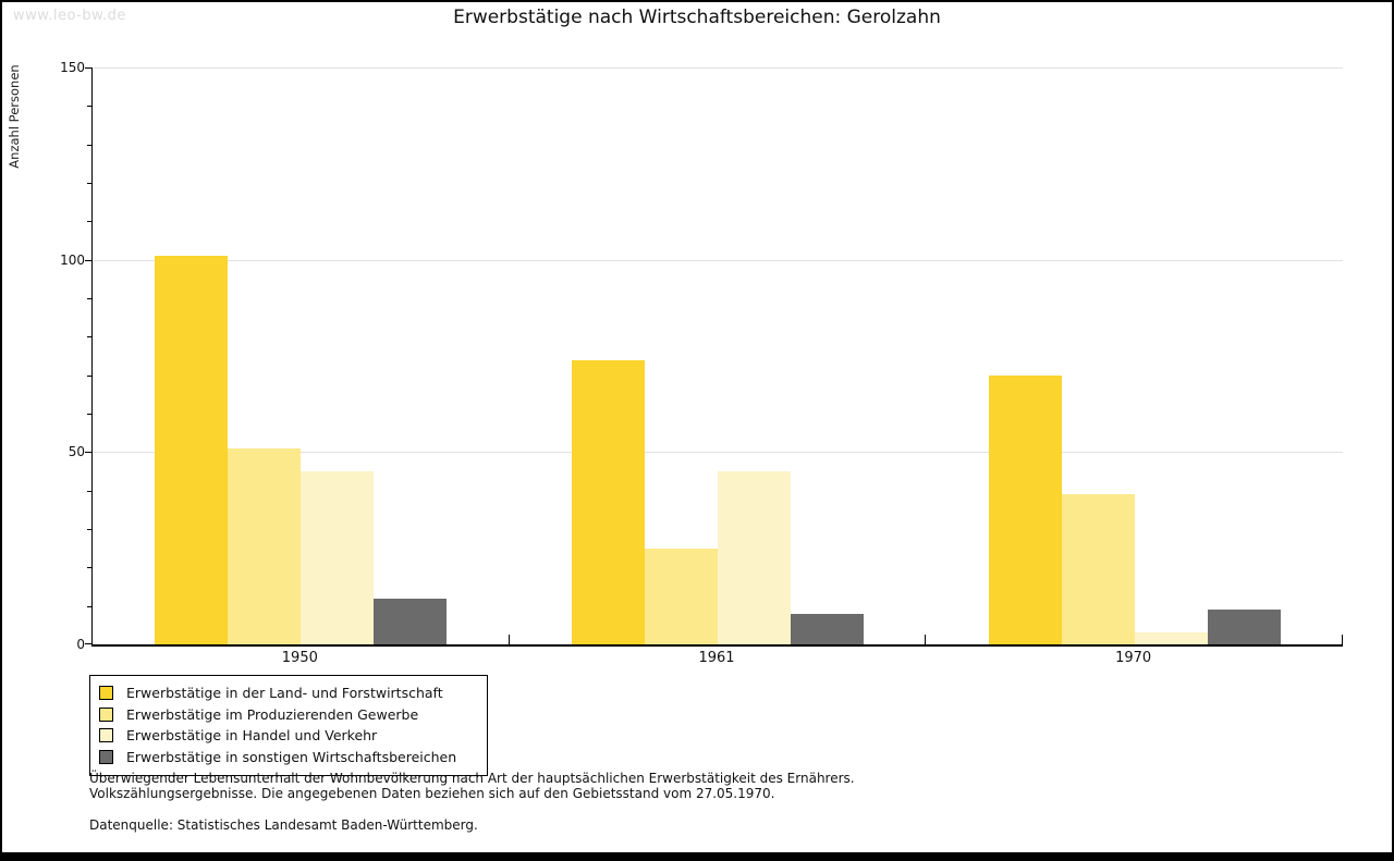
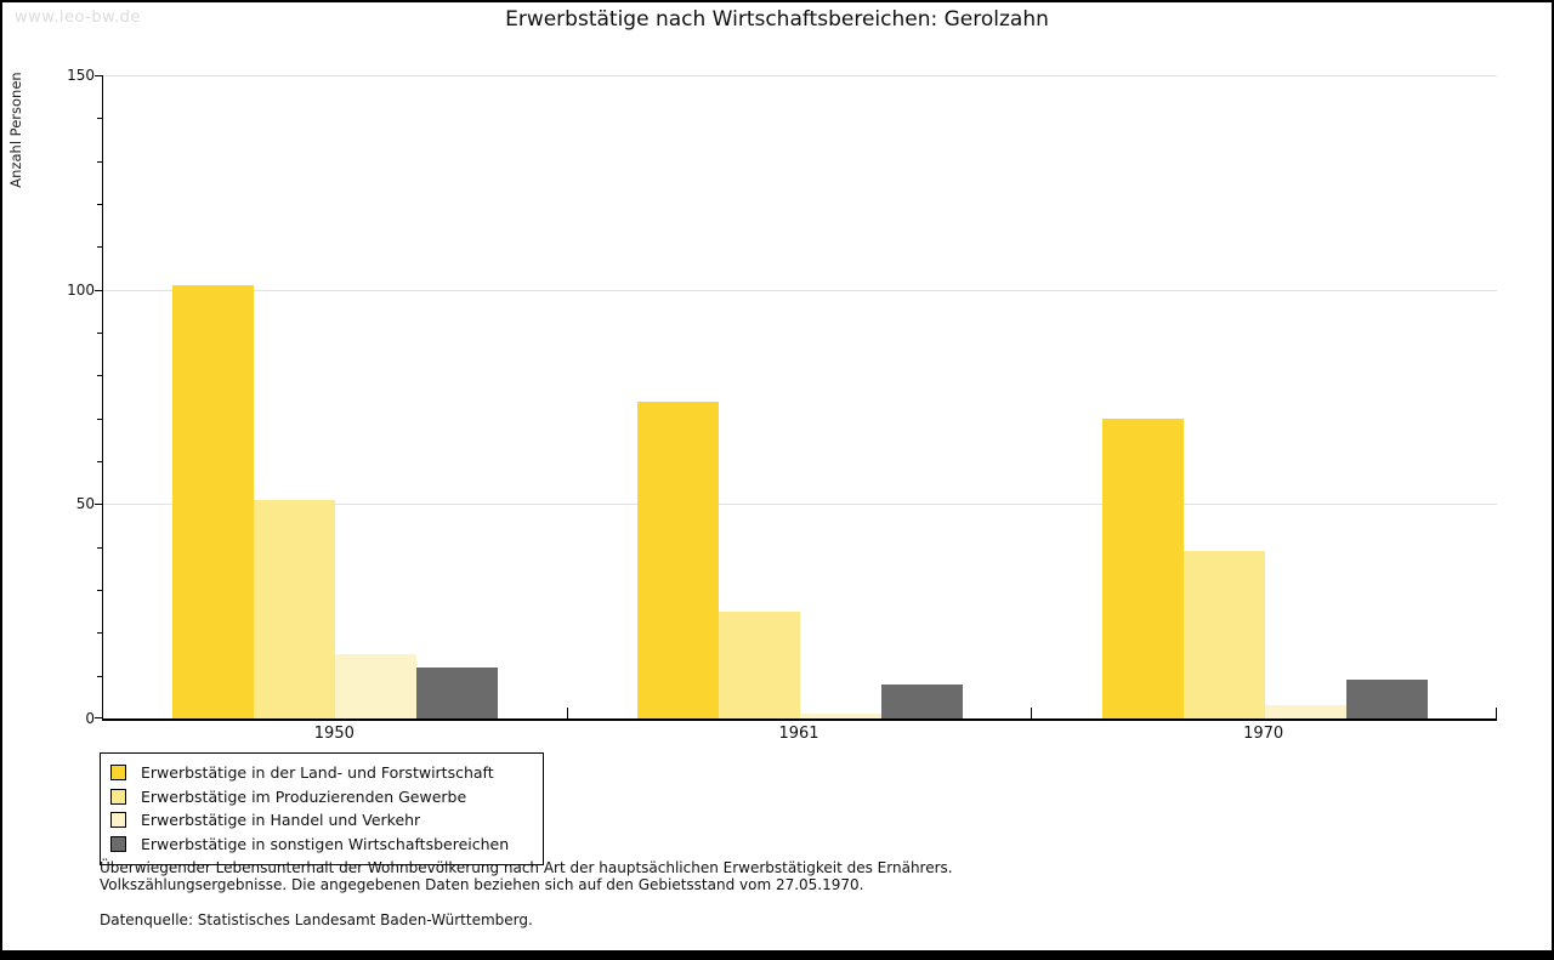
Erwerbstätige in Handel und Verkehr/1950: 45 -> 15
Erwerbstätige in Handel und Verkehr/1961: 45 -> 1
